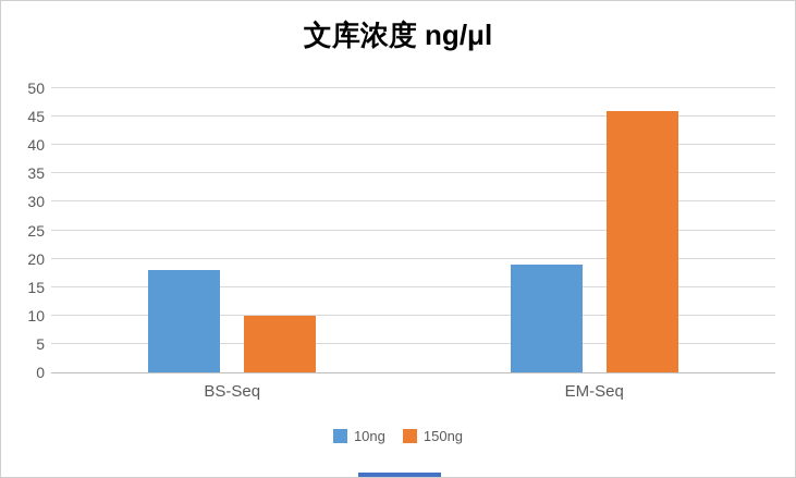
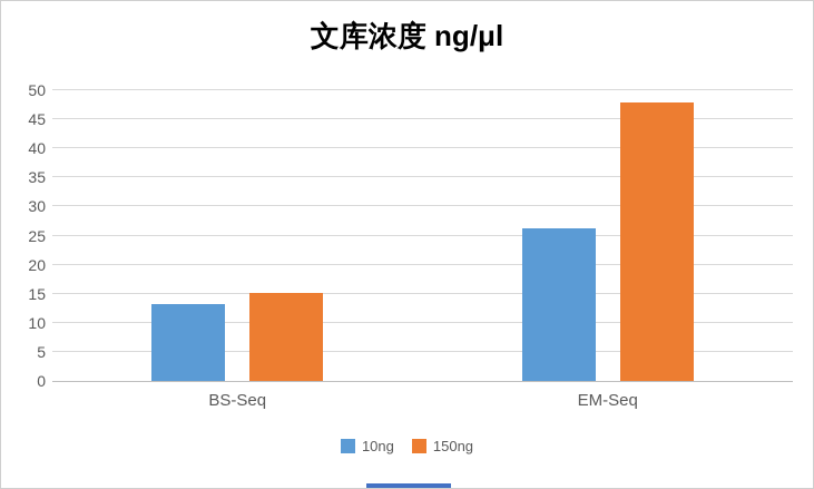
10ng/BS-Seq: 18 -> 13
150ng/BS-Seq: 10 -> 15
10ng/EM-Seq: 19 -> 26
150ng/EM-Seq: 46 -> 48
